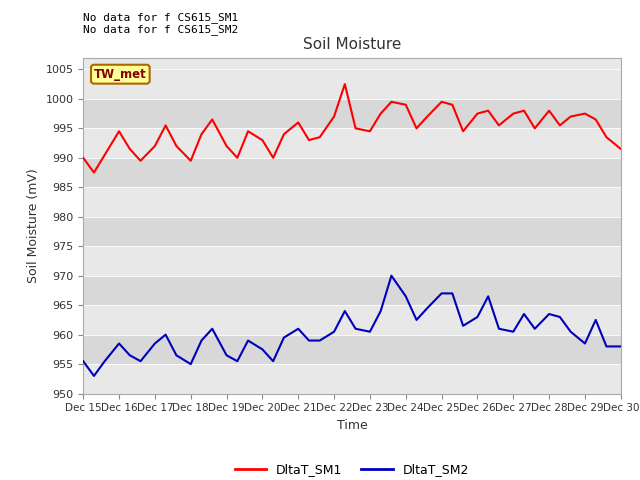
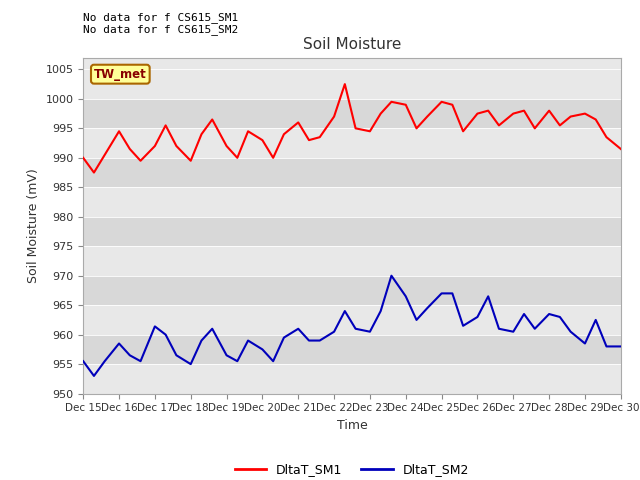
DltaT_SM2/Dec 17: 958.5 -> 961.4
